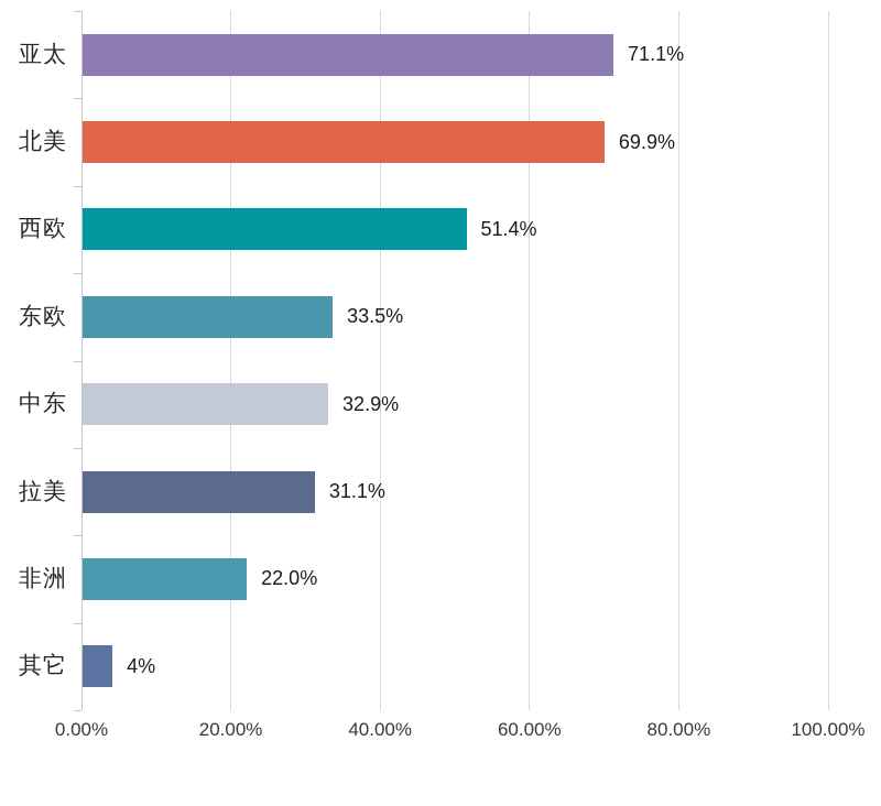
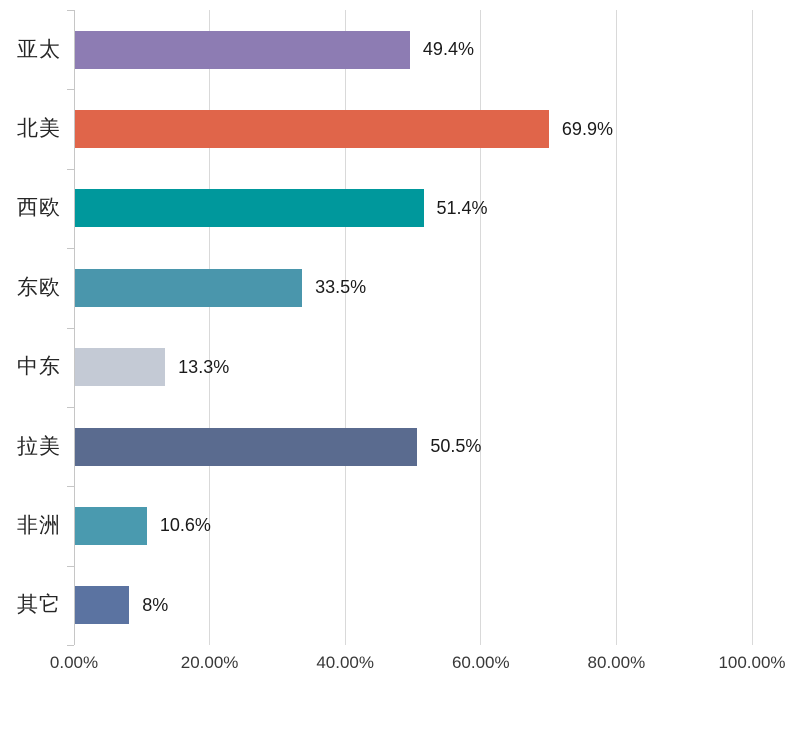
亚太: 71.1% -> 49.4%
中东: 32.9% -> 13.3%
拉美: 31.1% -> 50.5%
非洲: 22.0% -> 10.6%
其它: 4% -> 8%
